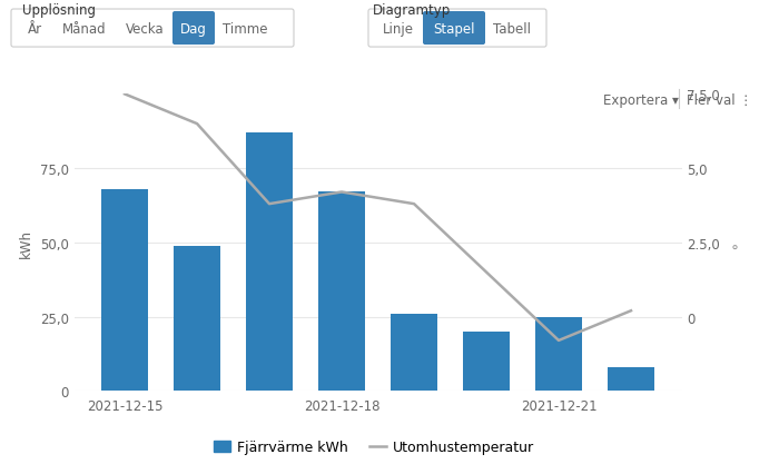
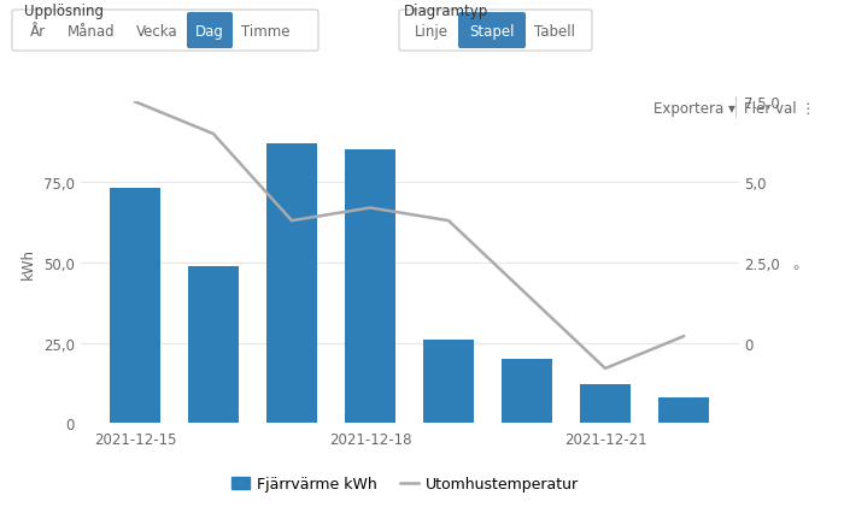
Fjärrvärme kWh/2021-12-15: 68 -> 73
Fjärrvärme kWh/2021-12-18: 67 -> 85
Fjärrvärme kWh/2021-12-21: 25 -> 12
